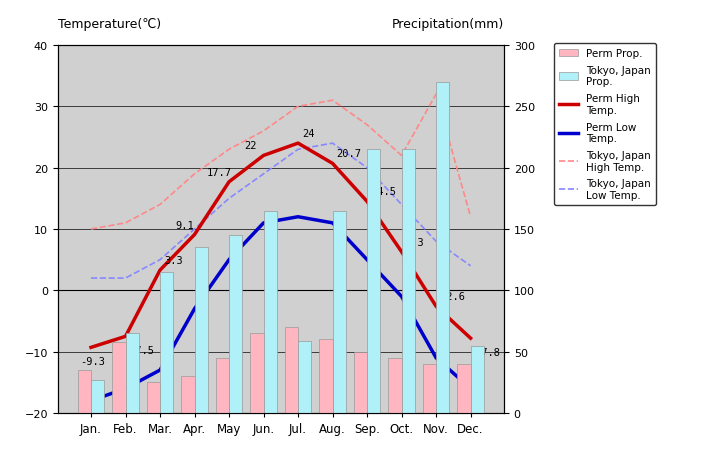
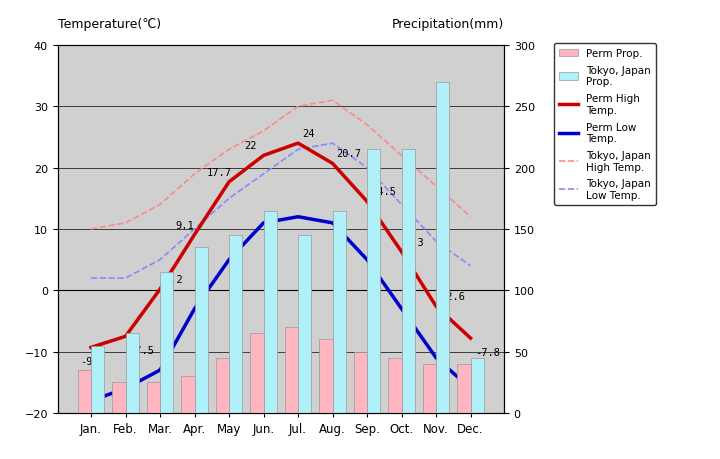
Tokyo, Japan Prop./Jan.: 27 -> 55
Perm Prop./Feb.: 58 -> 25
Perm High Temp./Mar.: 3.3 -> 0.2
Tokyo, Japan Prop./Jul.: 59 -> 145
Perm Low Temp./Oct.: -1 -> -3
Tokyo, Japan High Temp./Nov.: 32 -> 17
Tokyo, Japan Prop./Dec.: 55 -> 45
